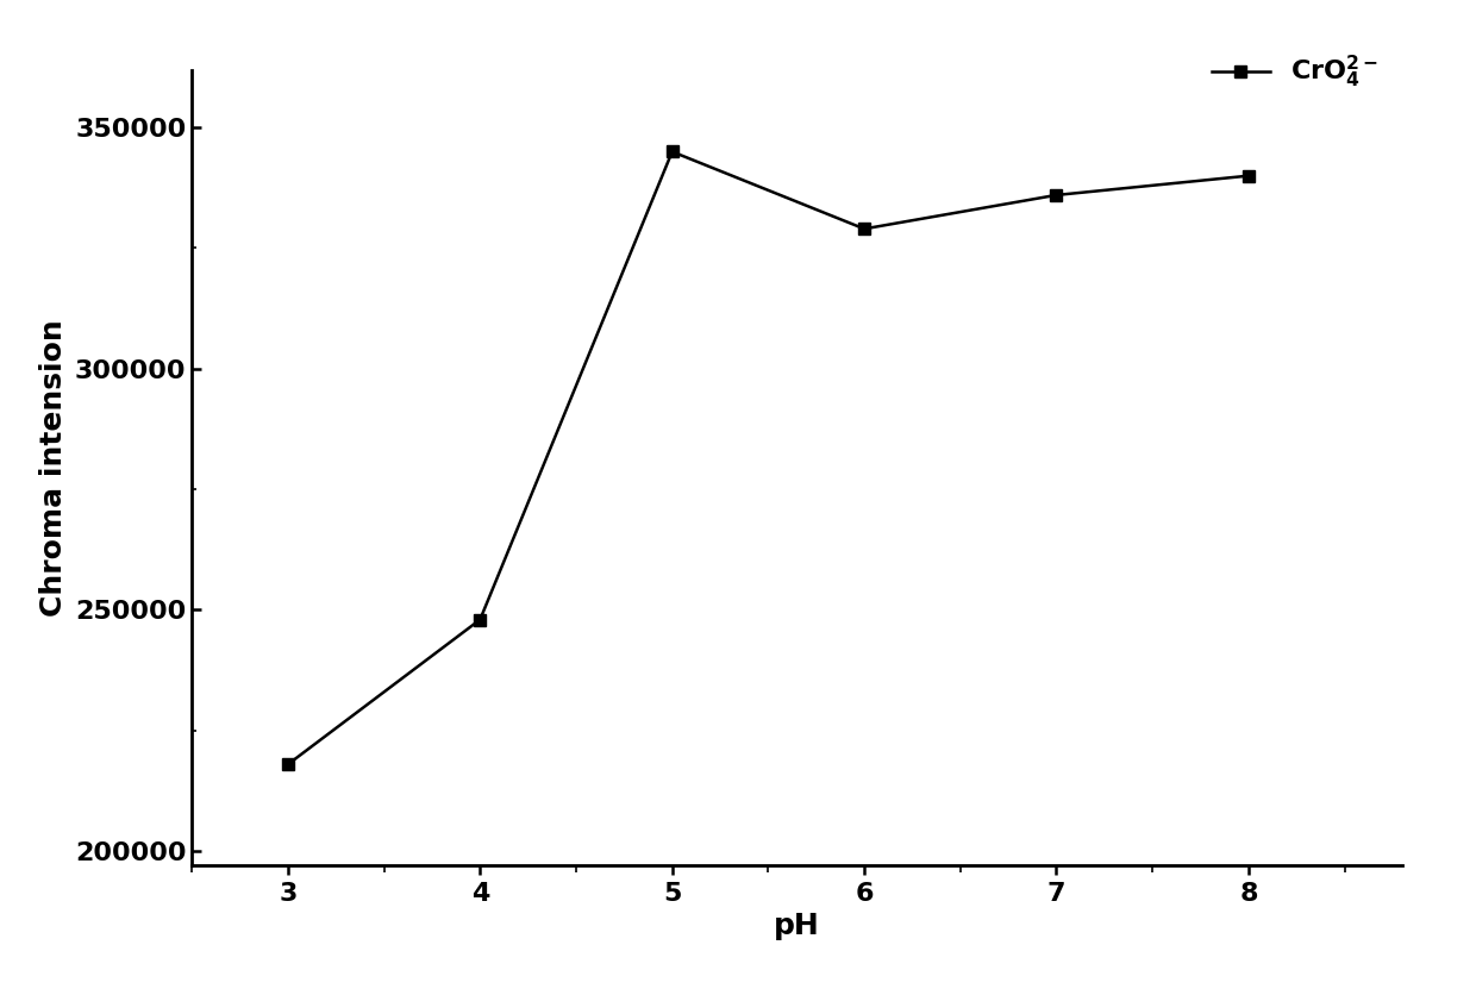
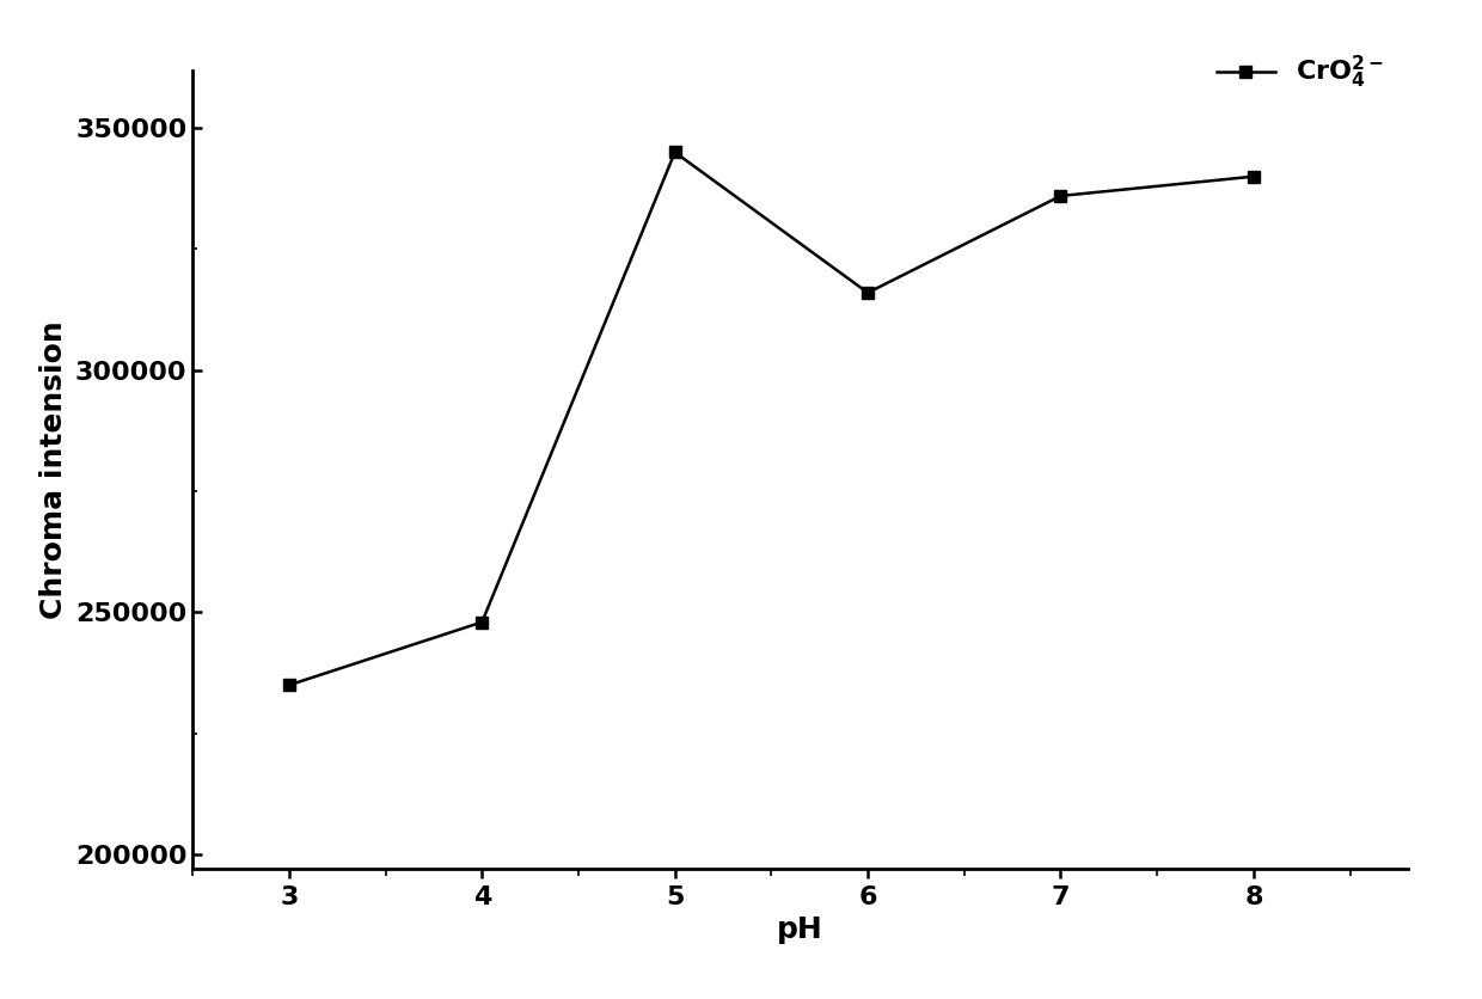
3: 218000 -> 235000
6: 329000 -> 316000
